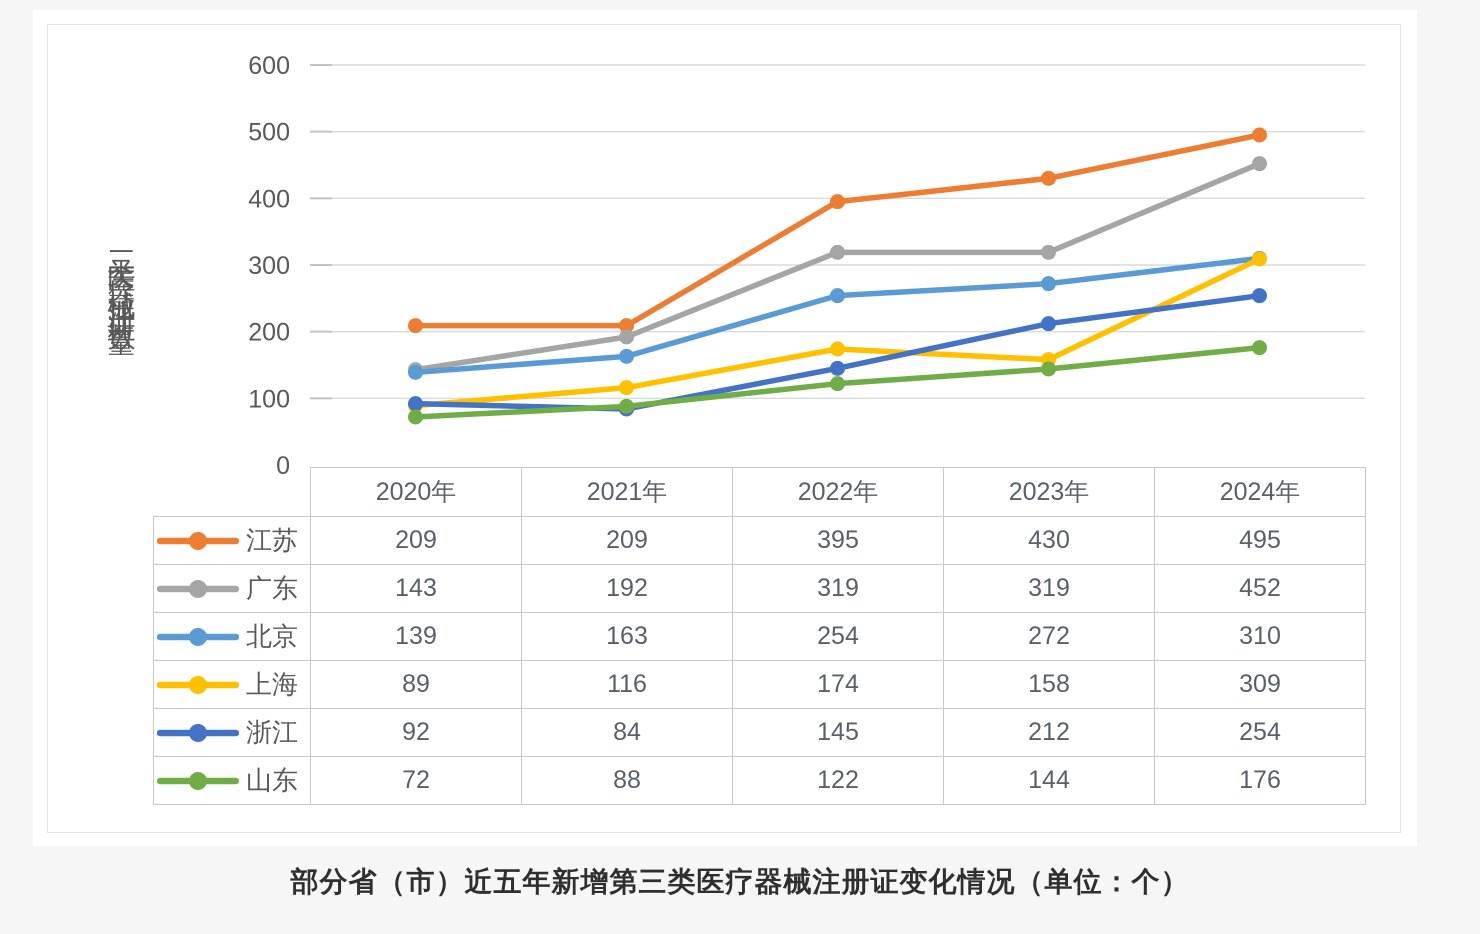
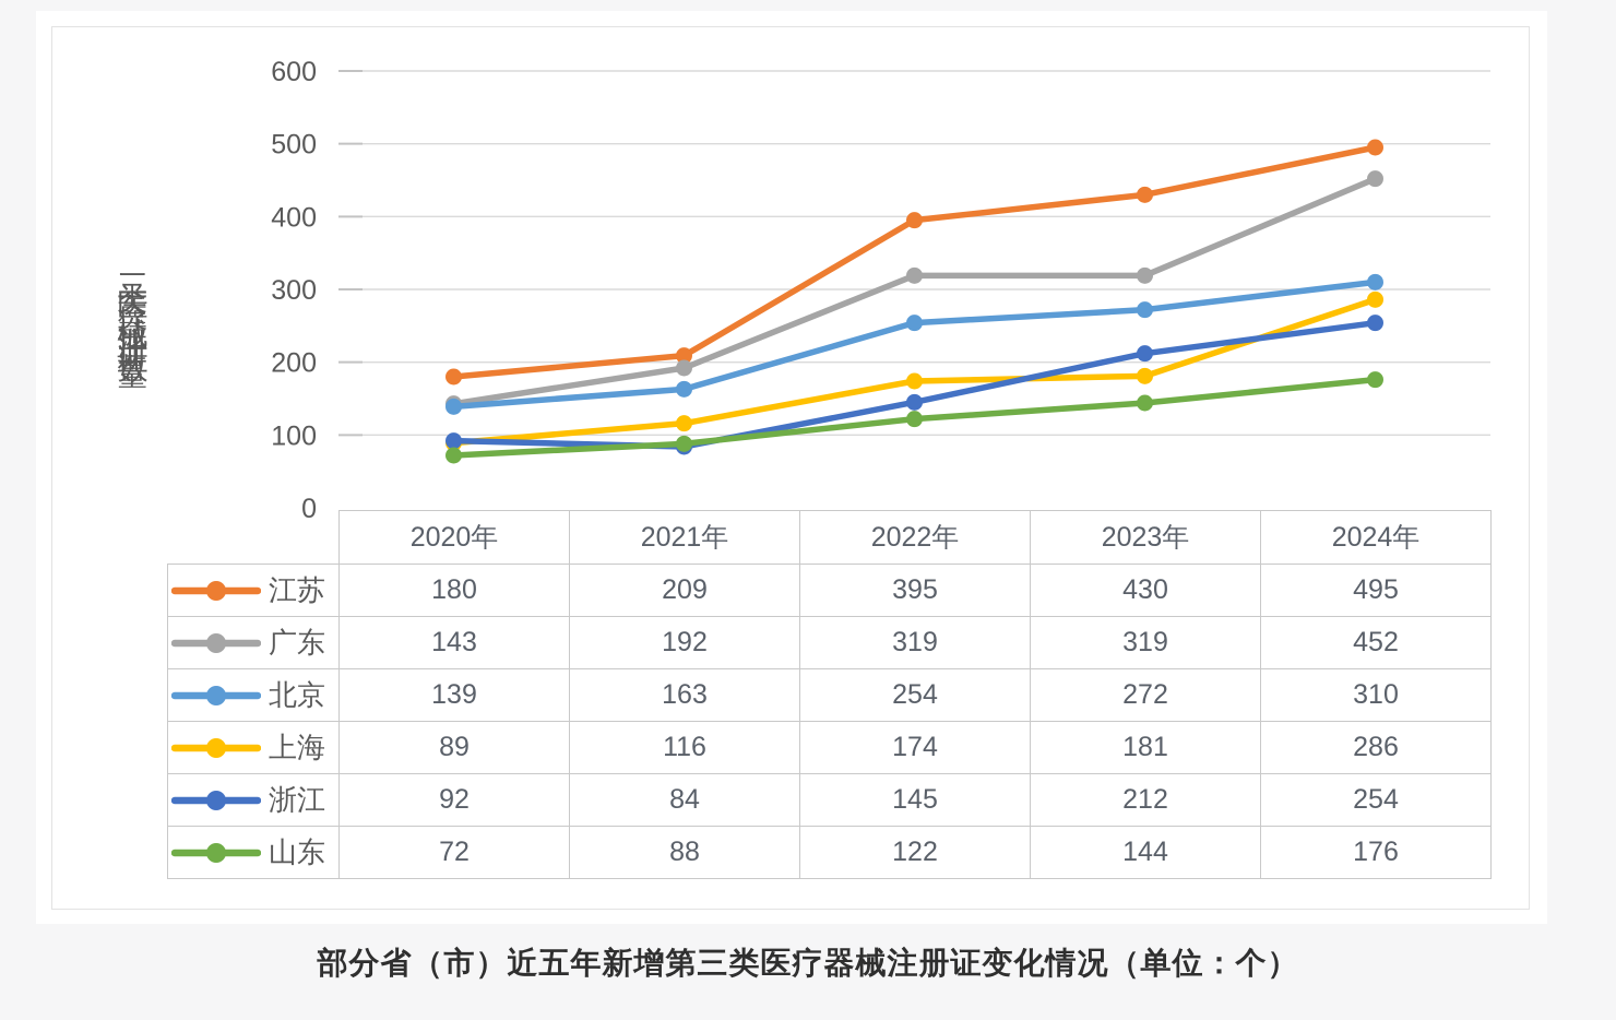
江苏/2020年: 209 -> 180
上海/2023年: 158 -> 181
上海/2024年: 309 -> 286
